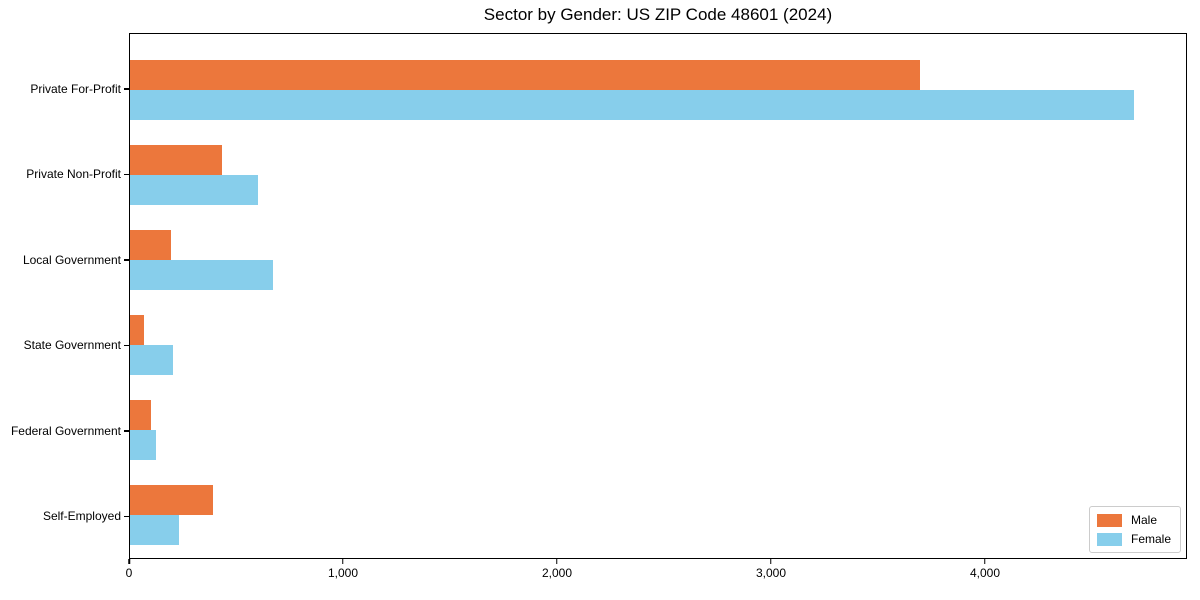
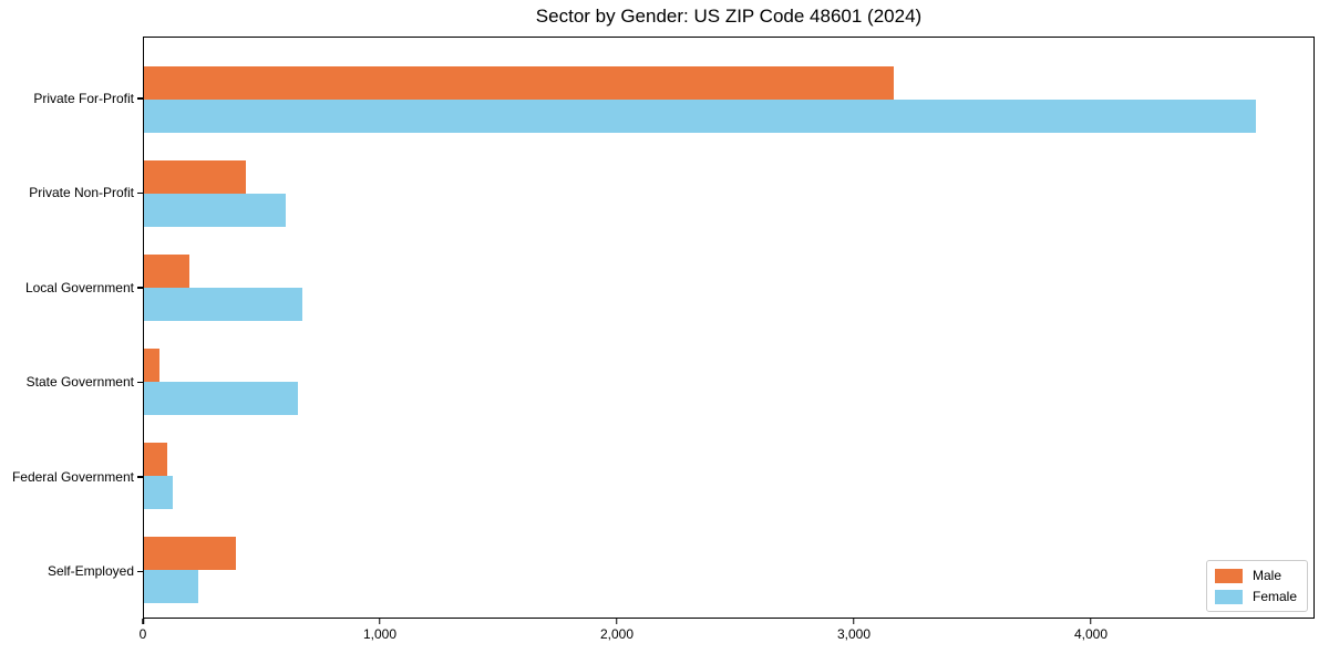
Male/Private For-Profit: 3700 -> 3170
Female/State Government: 200 -> 650
